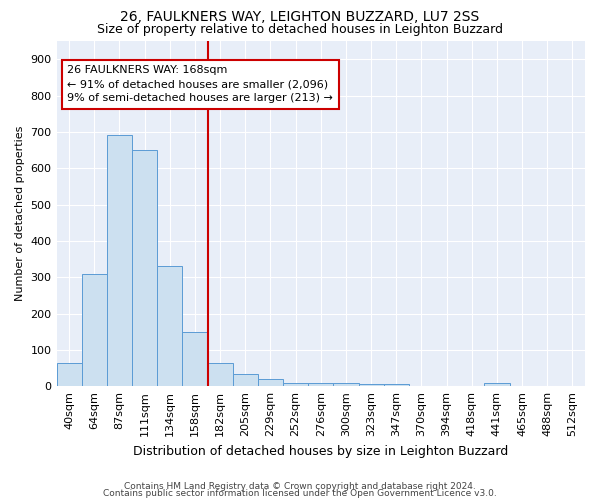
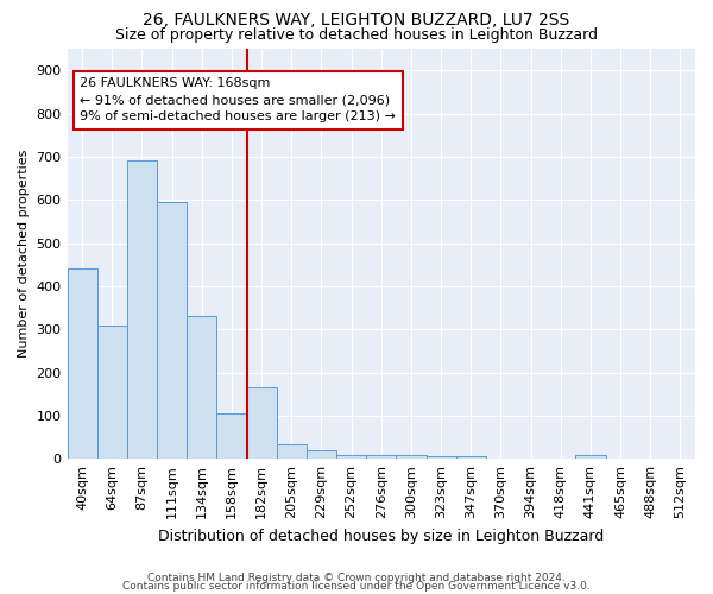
40sqm: 63 -> 440
111sqm: 650 -> 595
158sqm: 150 -> 105
182sqm: 63 -> 165
